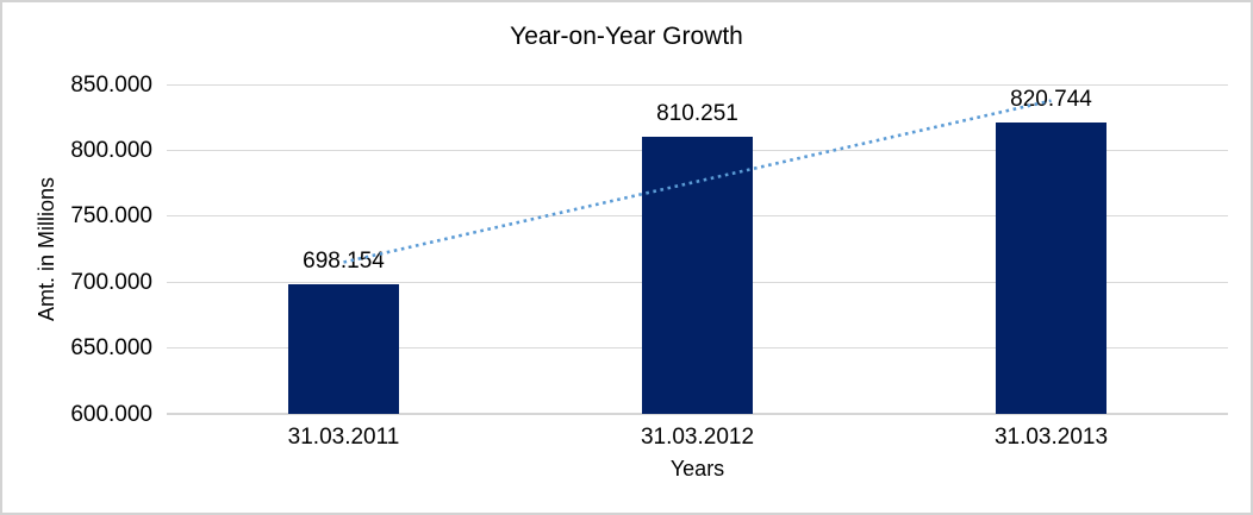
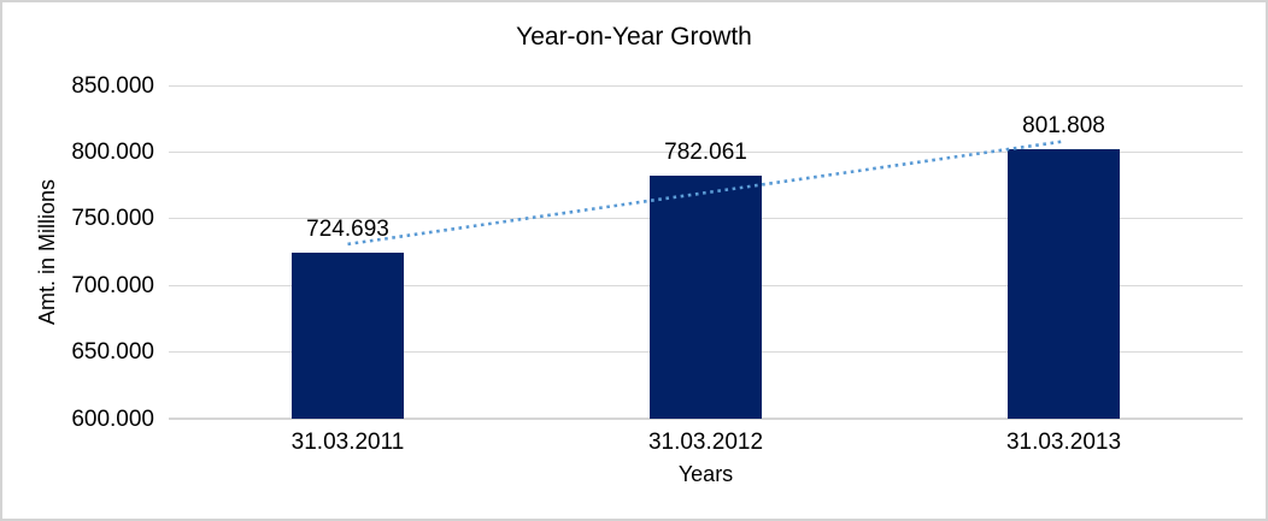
31.03.2011: 698.154 -> 724.693
31.03.2012: 810.251 -> 782.061
31.03.2013: 820.744 -> 801.808
